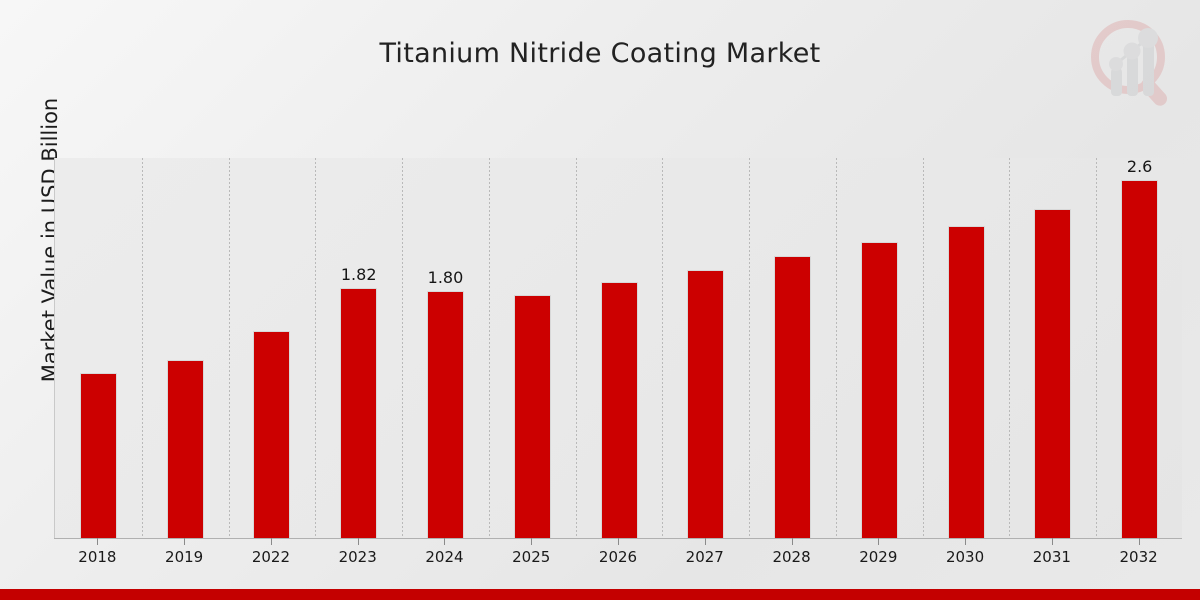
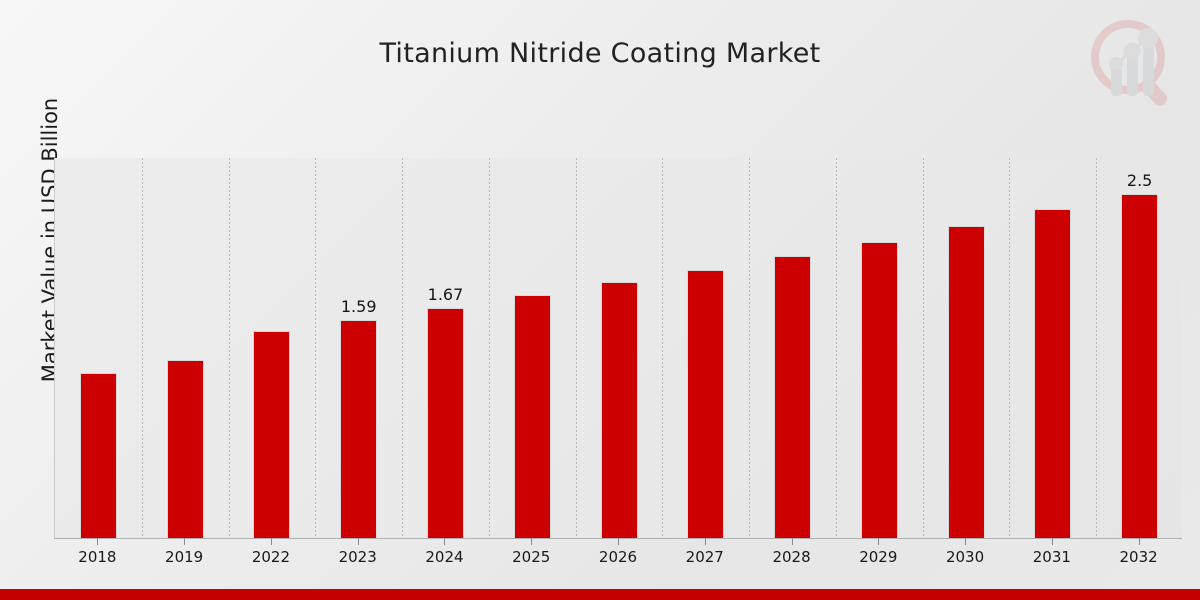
2023: 1.82 -> 1.59
2024: 1.80 -> 1.67
2032: 2.6 -> 2.5
